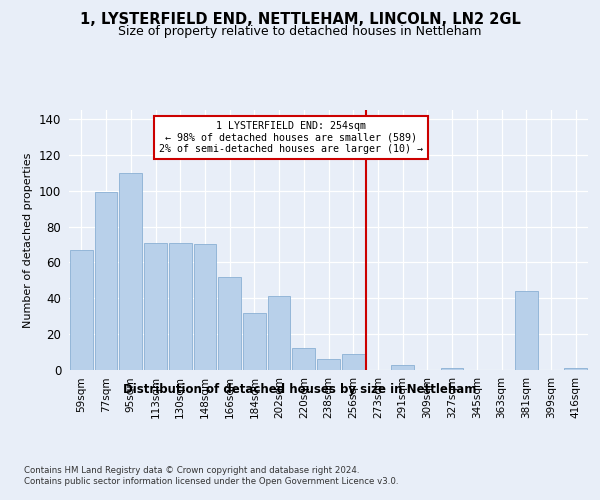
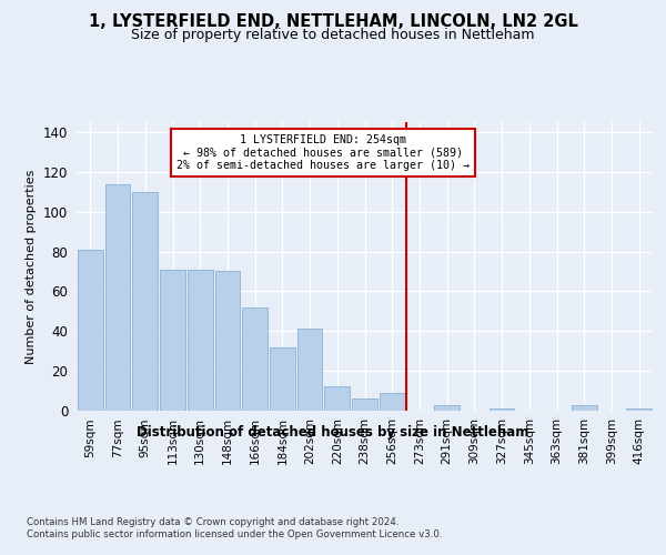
59sqm: 67 -> 81
77sqm: 99 -> 114
381sqm: 44 -> 3
